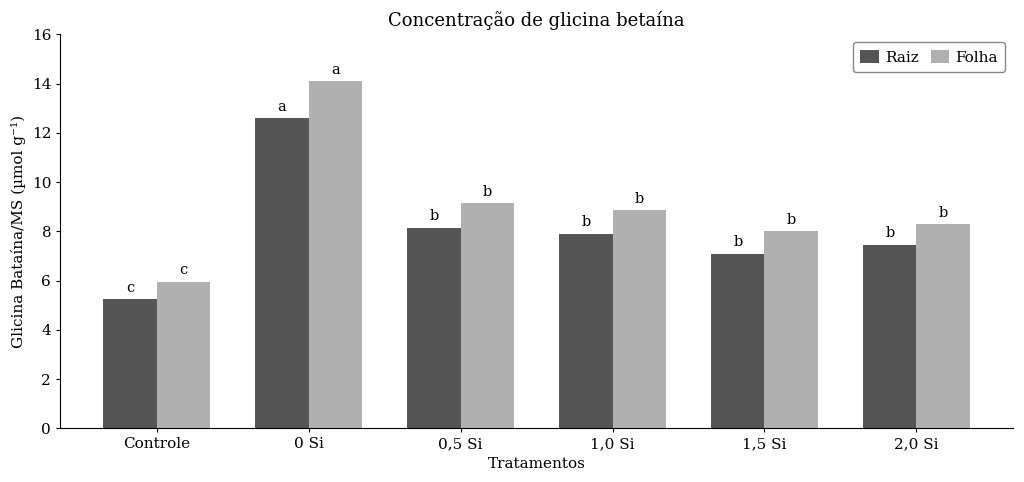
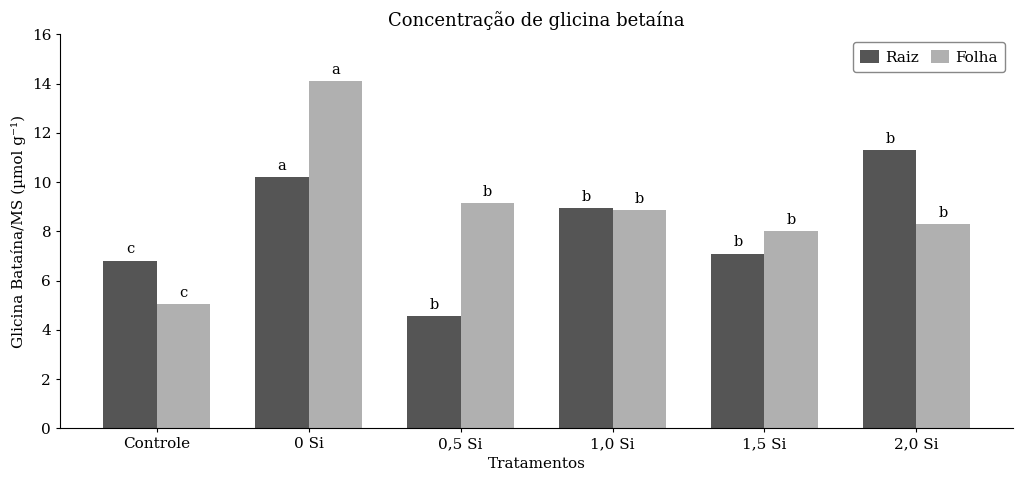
Raiz/Controle: 5.25 -> 6.80
Folha/Controle: 5.95 -> 5.05
Raiz/0 Si: 12.60 -> 10.20
Raiz/0,5 Si: 8.15 -> 4.55
Raiz/1,0 Si: 7.90 -> 8.95
Raiz/2,0 Si: 7.45 -> 11.30
